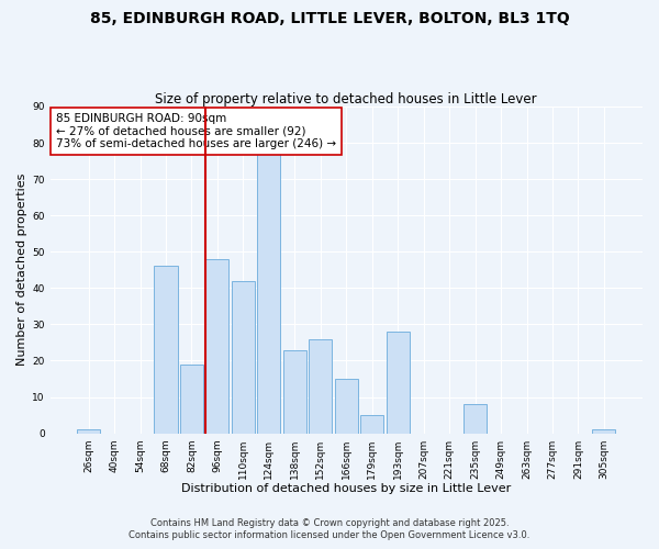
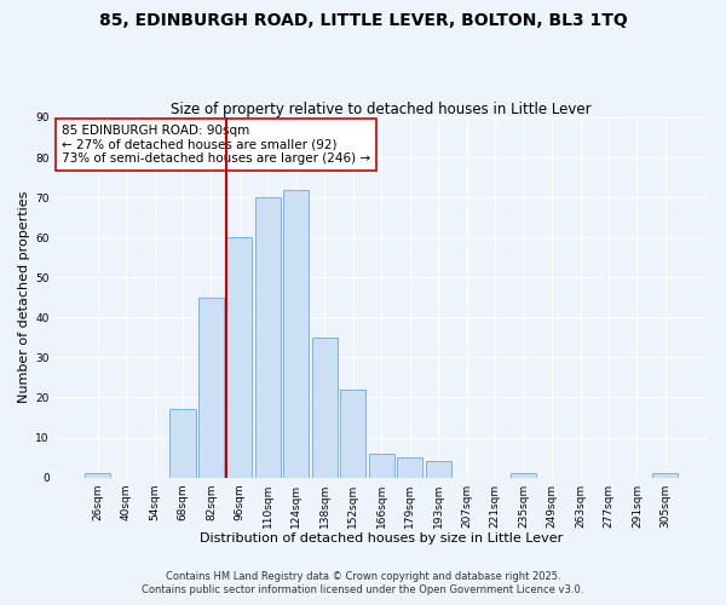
68sqm: 46 -> 17
82sqm: 19 -> 45
96sqm: 48 -> 60
110sqm: 42 -> 70
124sqm: 77 -> 72
138sqm: 23 -> 35
152sqm: 26 -> 22
166sqm: 15 -> 6
193sqm: 28 -> 4
235sqm: 8 -> 1
